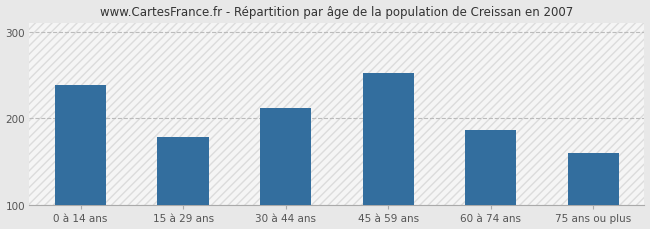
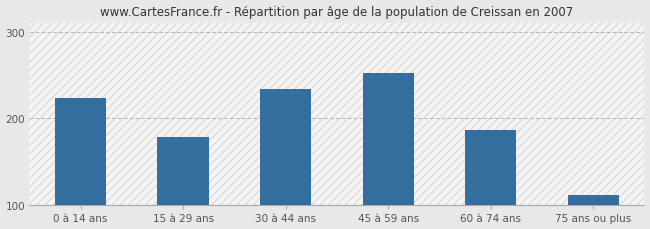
0 à 14 ans: 238 -> 224
30 à 44 ans: 212 -> 234
75 ans ou plus: 160 -> 112
